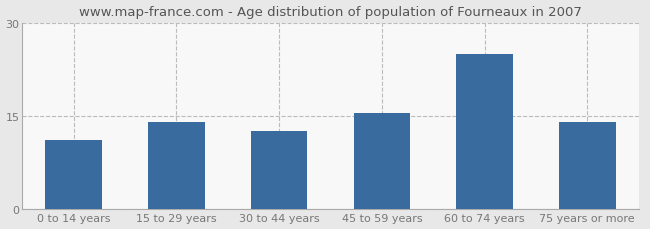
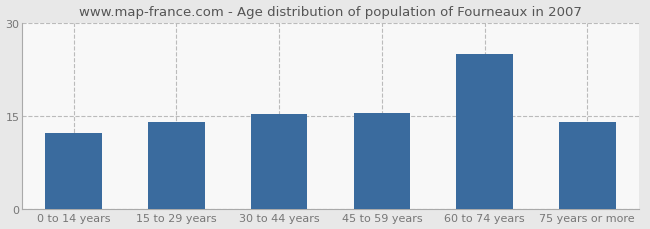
0 to 14 years: 11.0 -> 12.2
30 to 44 years: 12.5 -> 15.2
